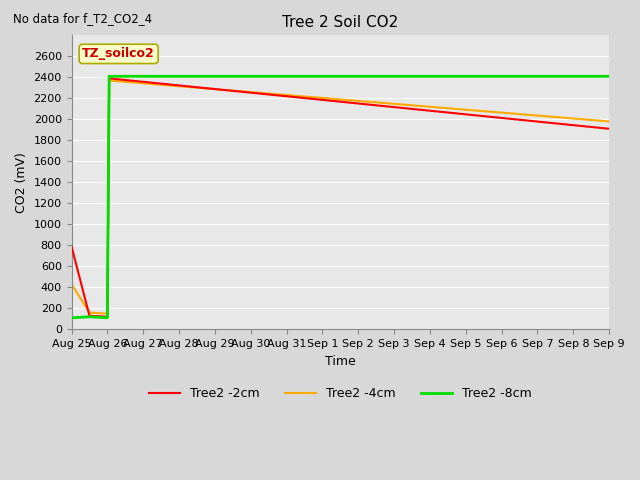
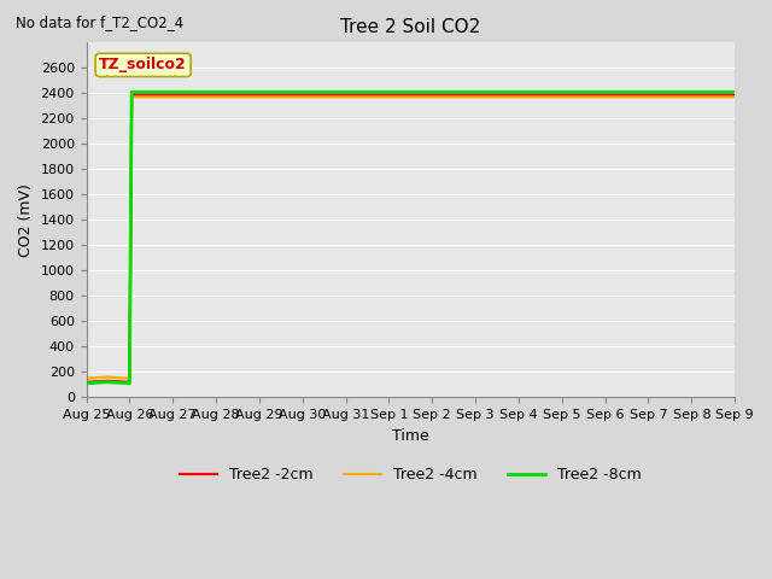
Tree2 -2cm/Aug 25: 790 -> 120
Tree2 -4cm/Aug 25: 430 -> 150
Tree2 -2cm/Sep 9: 1910 -> 2390
Tree2 -4cm/Sep 9: 1980 -> 2370
